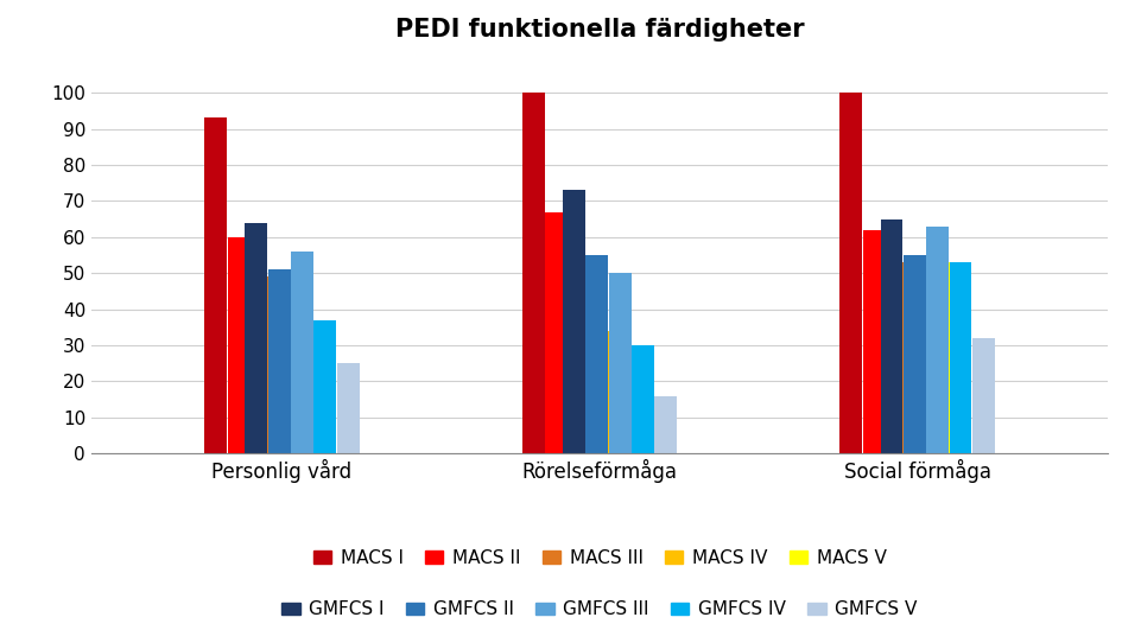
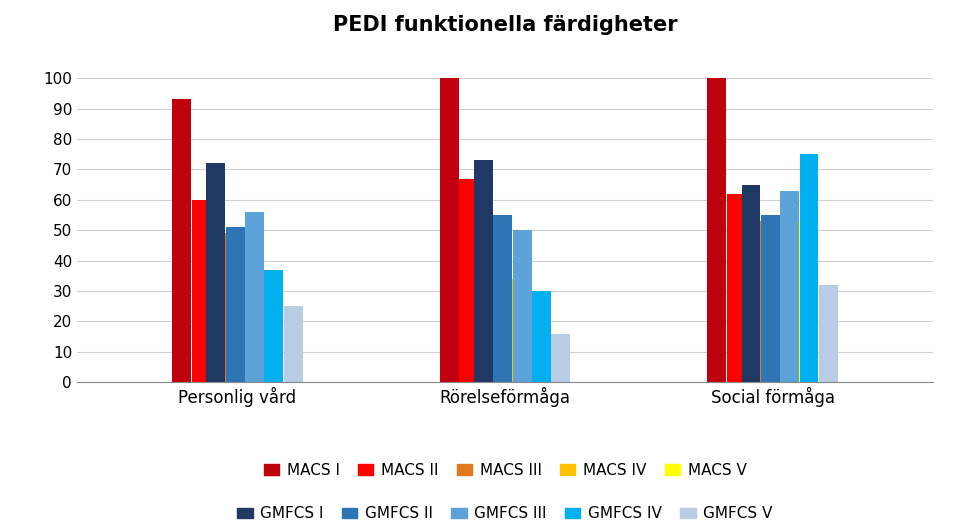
GMFCS I/Personlig vård: 64 -> 72
GMFCS IV/Social förmåga: 53 -> 75
